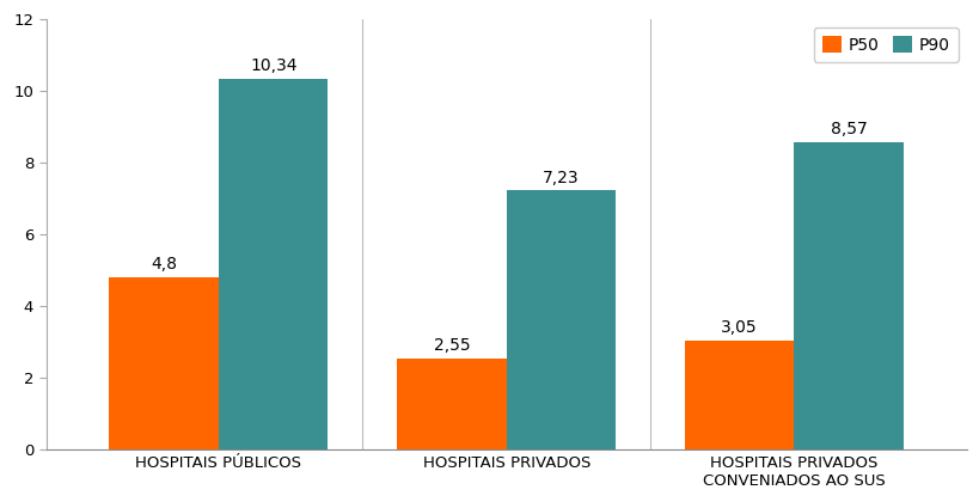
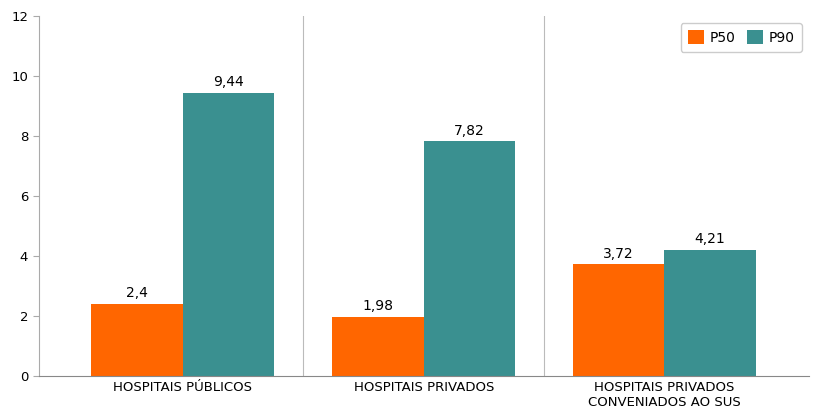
P50/HOSPITAIS PÚBLICOS: 4,8 -> 2,4
P90/HOSPITAIS PÚBLICOS: 10,34 -> 9,44
P50/HOSPITAIS PRIVADOS: 2,55 -> 1,98
P90/HOSPITAIS PRIVADOS: 7,23 -> 7,82
P50/HOSPITAIS PRIVADOS CONVENIADOS AO SUS: 3,05 -> 3,72
P90/HOSPITAIS PRIVADOS CONVENIADOS AO SUS: 8,57 -> 4,21
